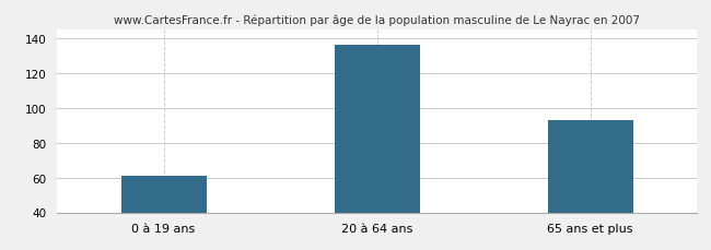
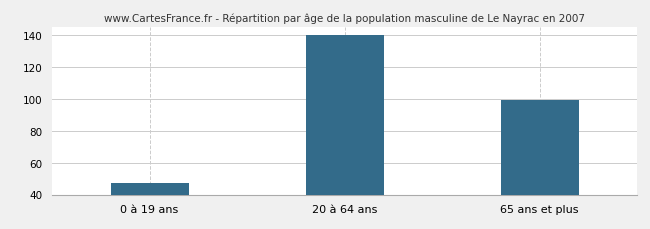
0 à 19 ans: 61 -> 47
20 à 64 ans: 136 -> 140
65 ans et plus: 93 -> 99
